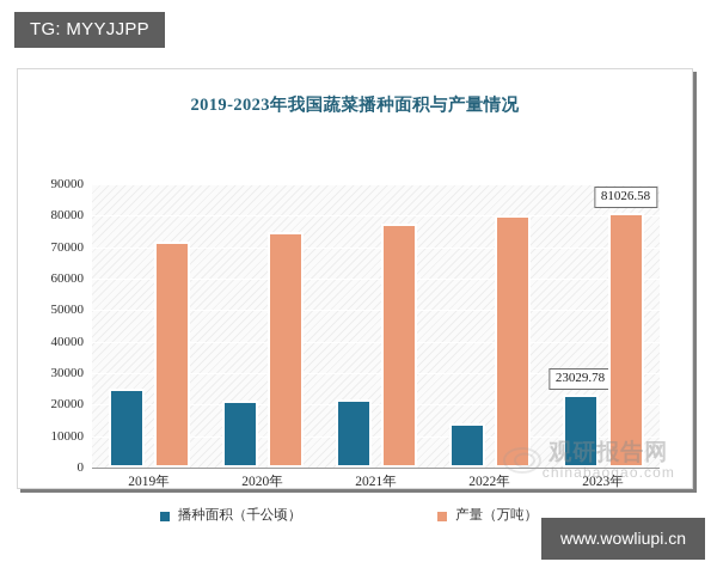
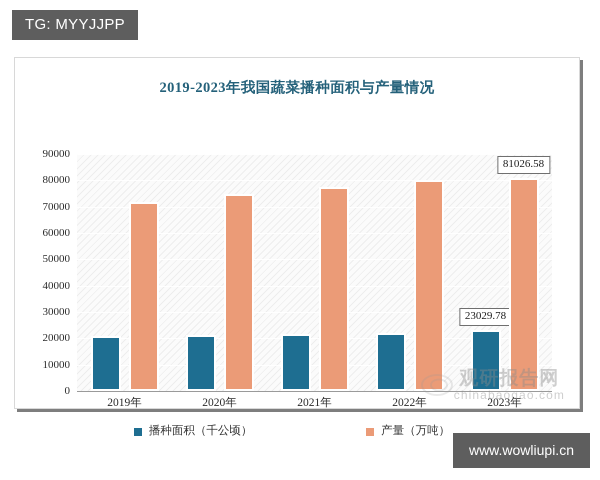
播种面积（千公顷）/2019年: 25000 -> 21000
播种面积（千公顷）/2022年: 14000 -> 22000
